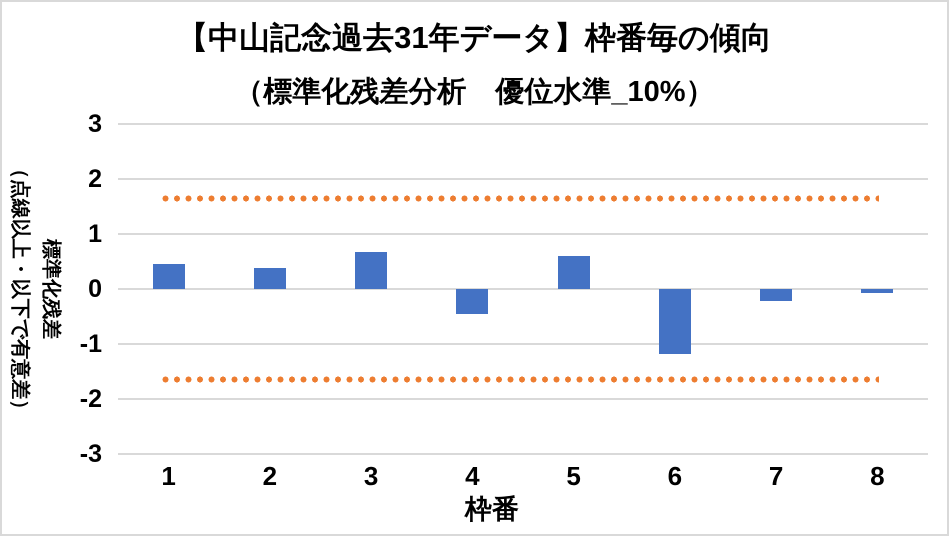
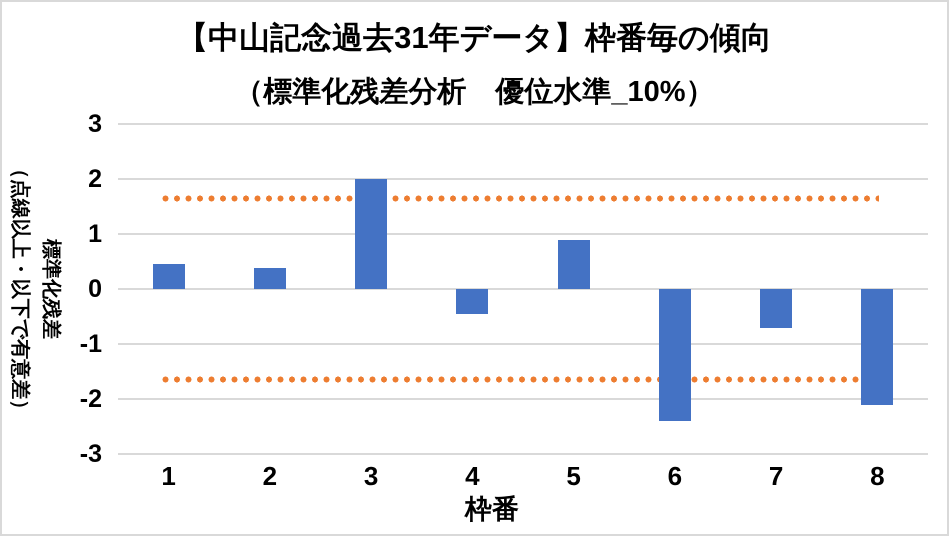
3: 0.7 -> 2.0
5: 0.6 -> 0.9
6: -1.2 -> -2.4
7: -0.2 -> -0.7
8: -0.1 -> -2.1
